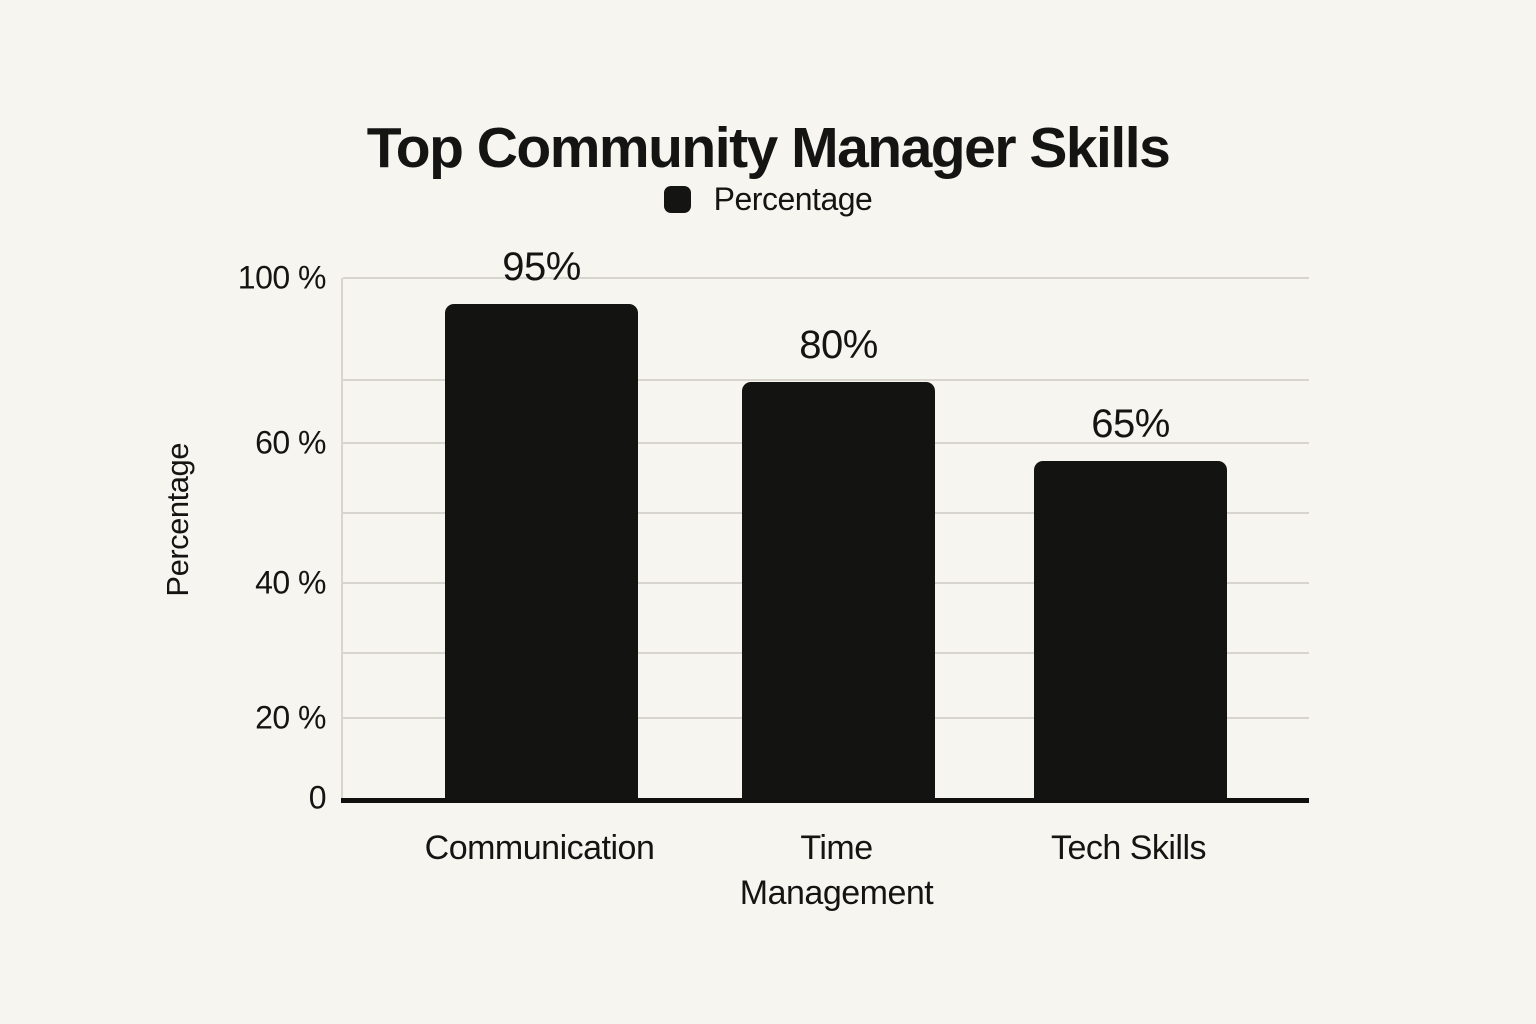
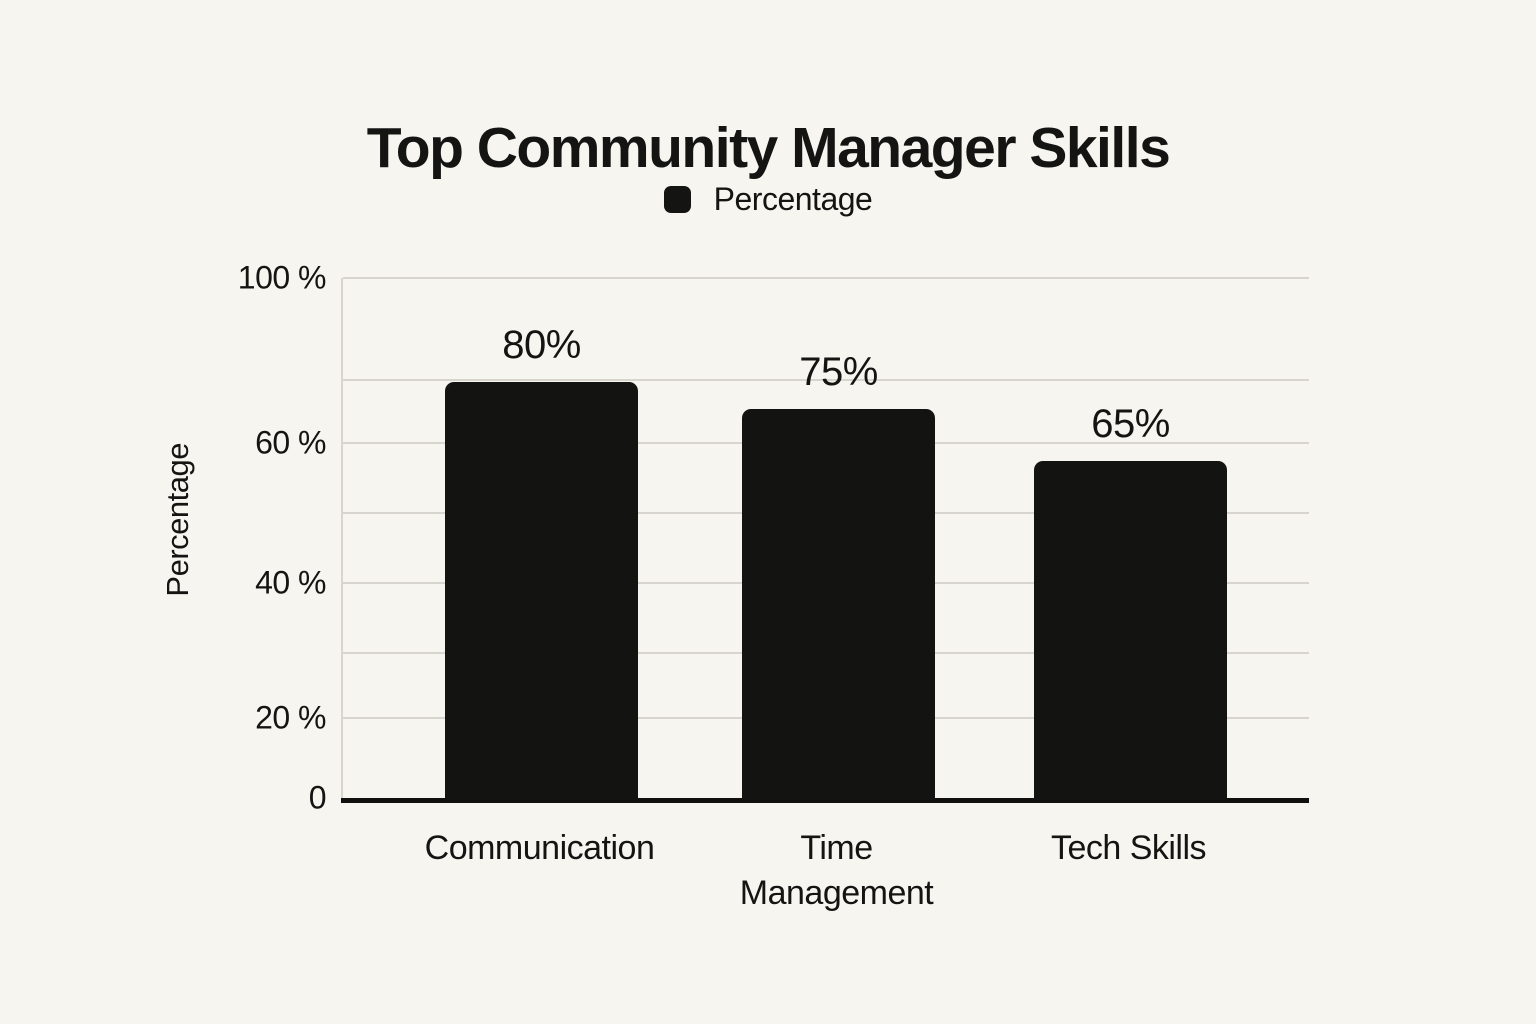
Communication: 95% -> 80%
Time Management: 80% -> 75%
